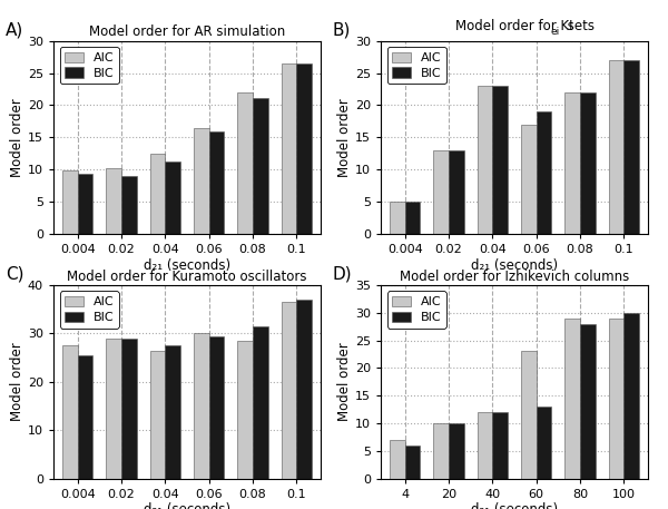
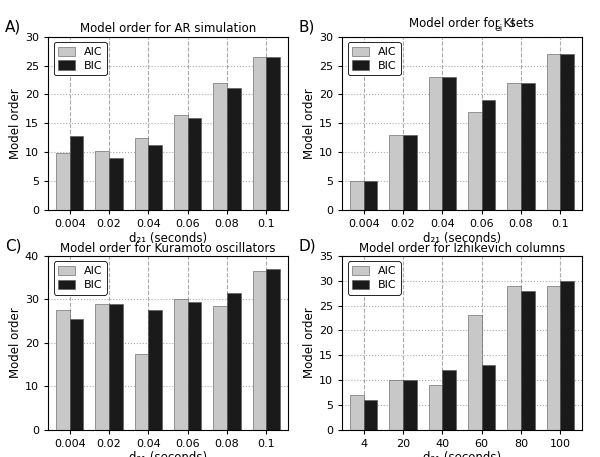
Model order for AR simulation/BIC/0.004: 9.4 -> 12.8
Model order for Kuramoto oscillators/AIC/0.04: 26.5 -> 17.5
Model order for Izhikevich columns/AIC/40: 12 -> 9
